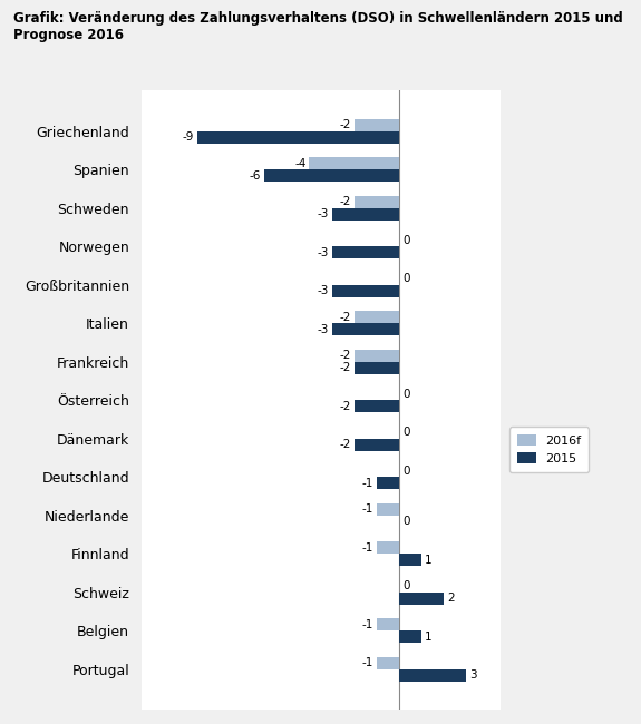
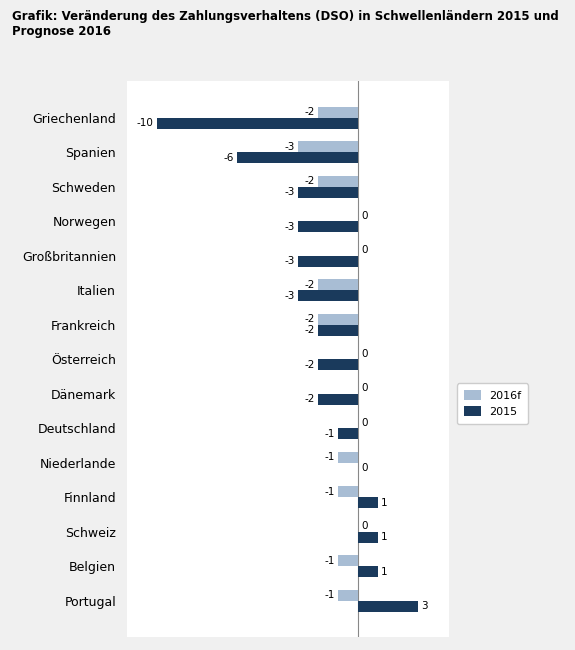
2015/Griechenland: -9 -> -10
2016f/Spanien: -4 -> -3
2015/Schweiz: 2 -> 1
